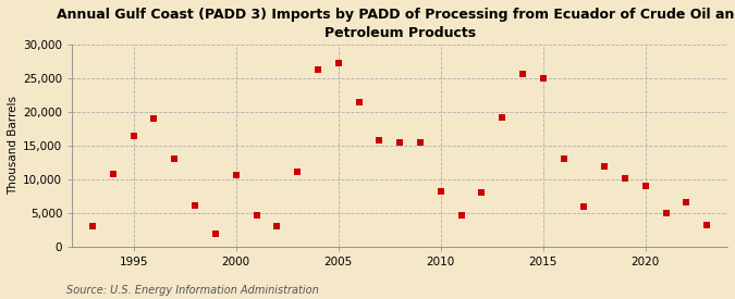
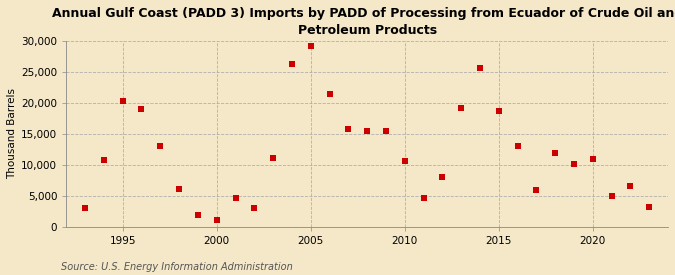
1995: 16,400 -> 20,300
2000: 10,600 -> 1,100
2005: 27,200 -> 29,200
2010: 8,200 -> 10,600
2015: 25,000 -> 18,700
2020: 9,000 -> 10,900
